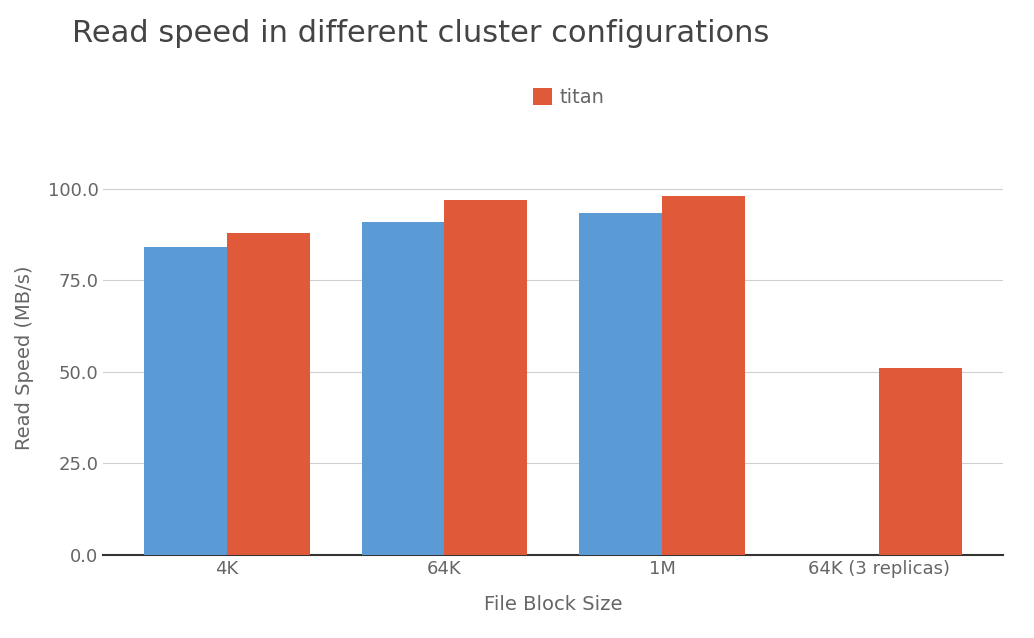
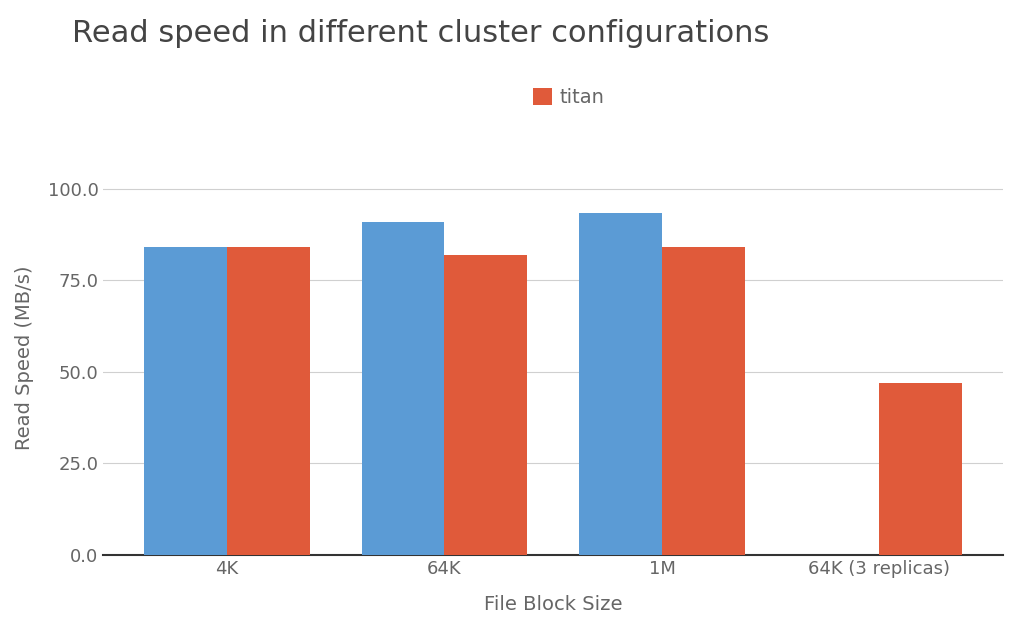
titan/4K: 88 -> 84
titan/64K: 97 -> 82
titan/1M: 98 -> 84
titan/64K (3 replicas): 51 -> 47
